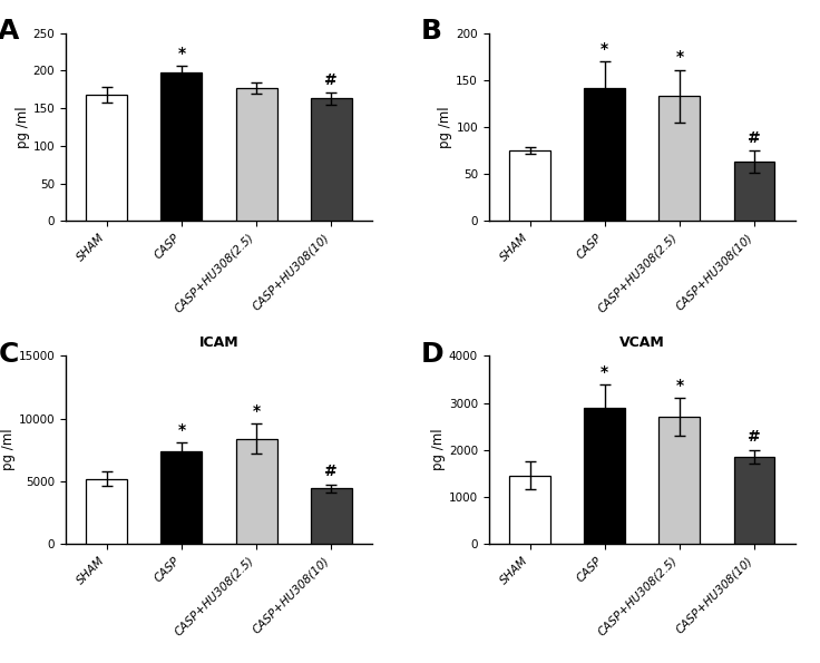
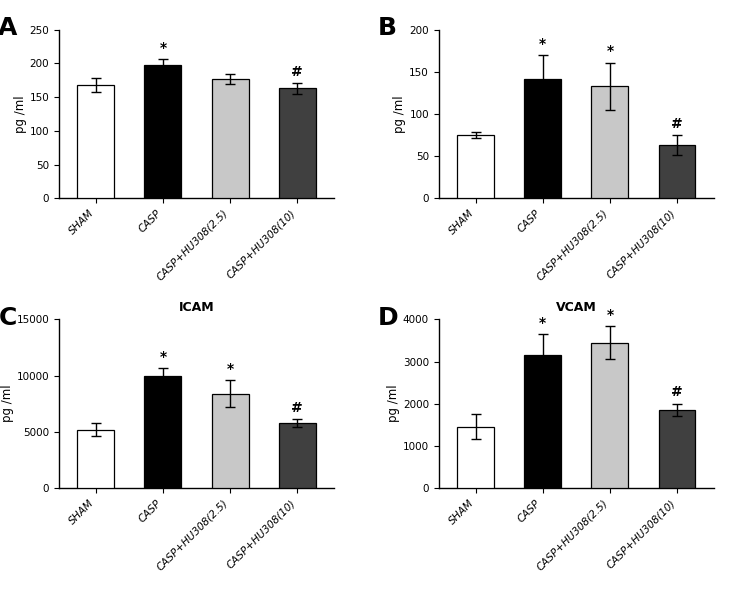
ICAM/CASP: 7400 -> 10000
ICAM/CASP+HU308(10): 4400 -> 5800
VCAM/CASP: 2900 -> 3150
VCAM/CASP+HU308(2.5): 2700 -> 3450
